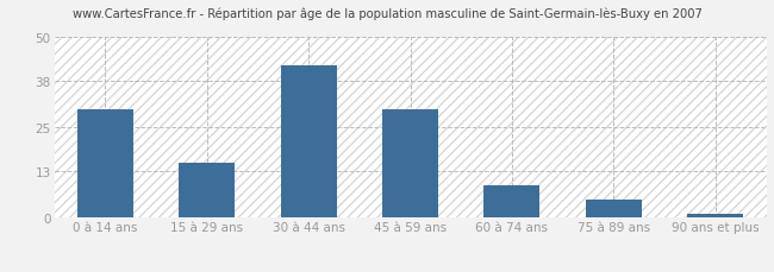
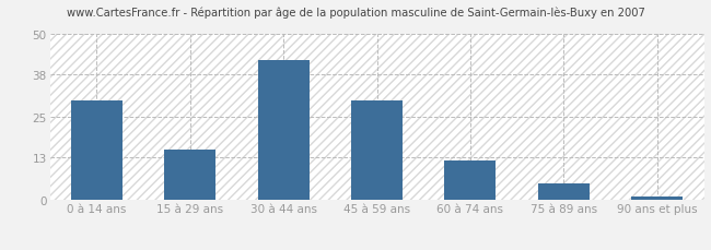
60 à 74 ans: 9 -> 12
